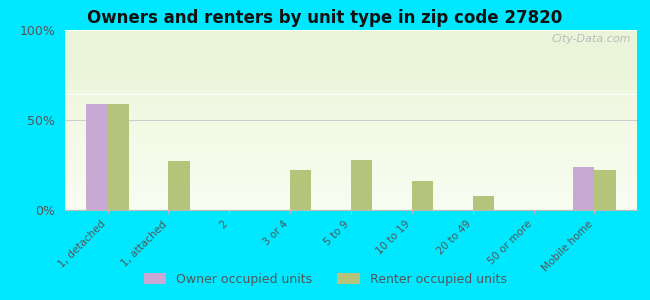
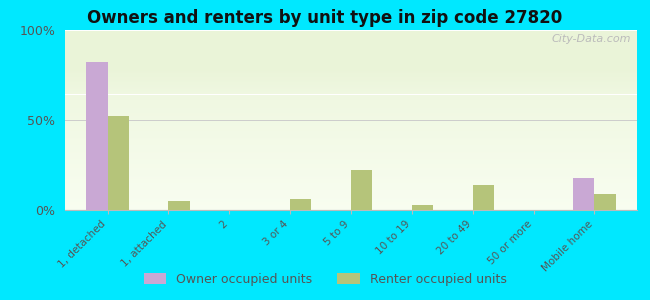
Owner occupied units/1, detached: 59% -> 82%
Renter occupied units/1, detached: 59% -> 52%
Renter occupied units/1, attached: 27% -> 5%
Renter occupied units/3 or 4: 22% -> 6%
Renter occupied units/5 to 9: 28% -> 22%
Renter occupied units/10 to 19: 16% -> 3%
Renter occupied units/20 to 49: 8% -> 14%
Owner occupied units/Mobile home: 24% -> 18%
Renter occupied units/Mobile home: 22% -> 9%
